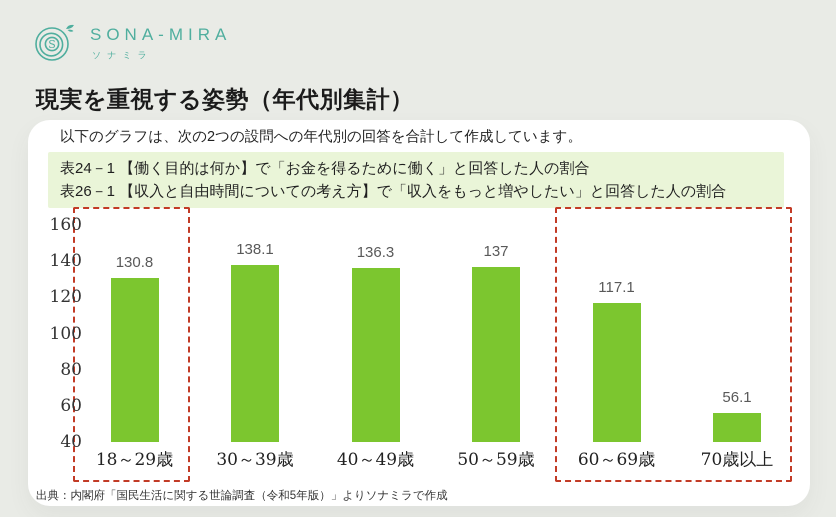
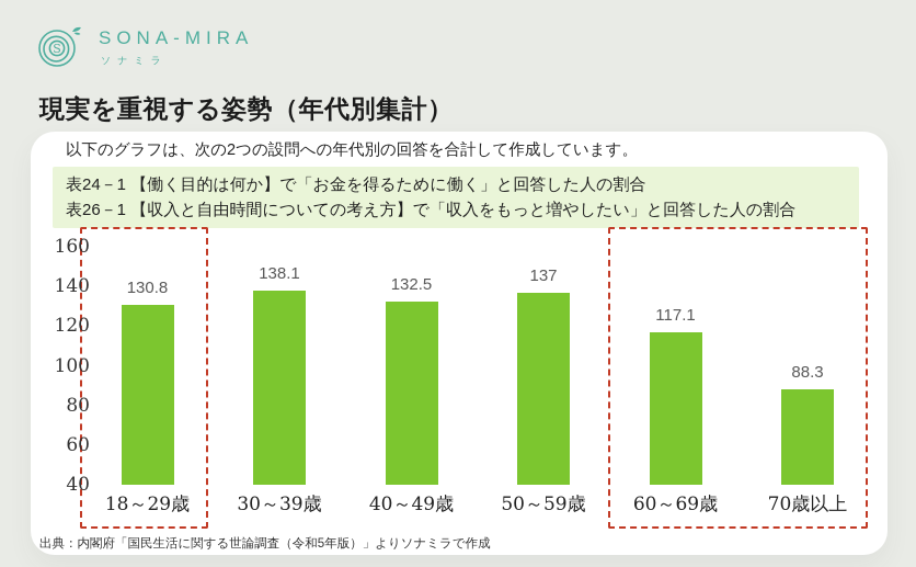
40～49歳: 136.3 -> 132.5
70歳以上: 56.1 -> 88.3
